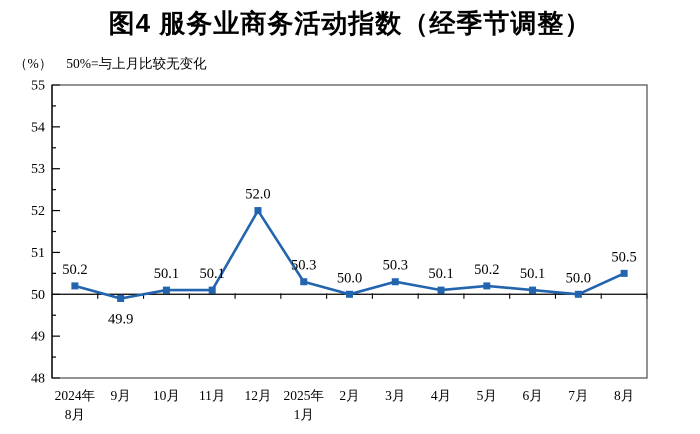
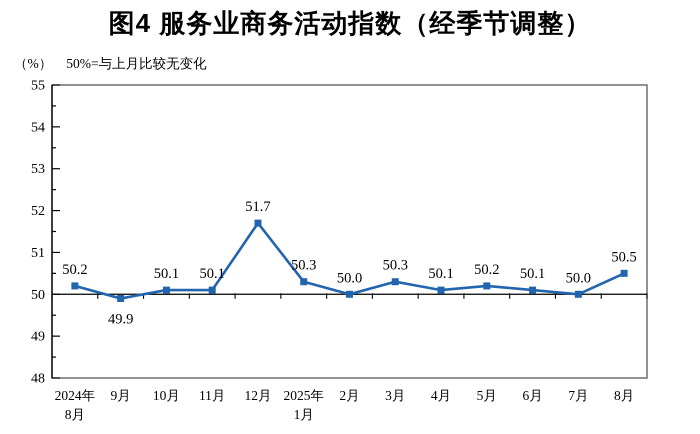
12月: 52.0 -> 51.7
